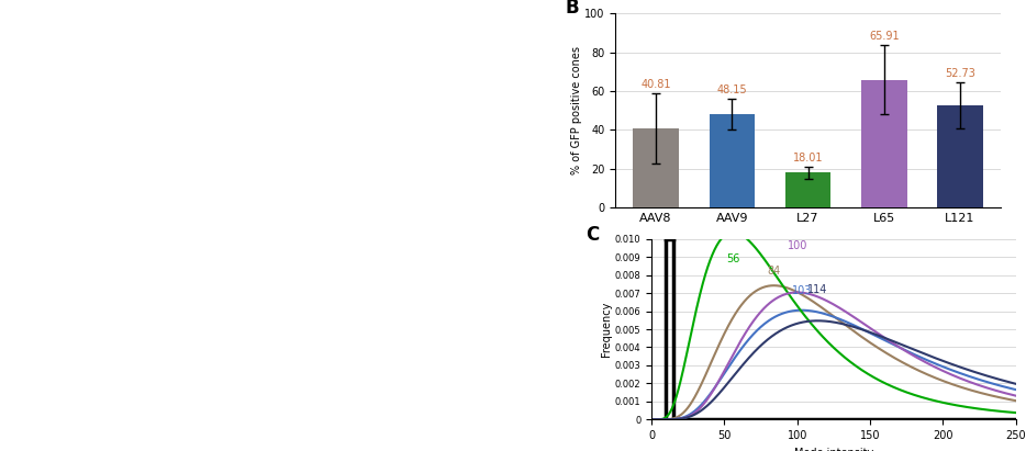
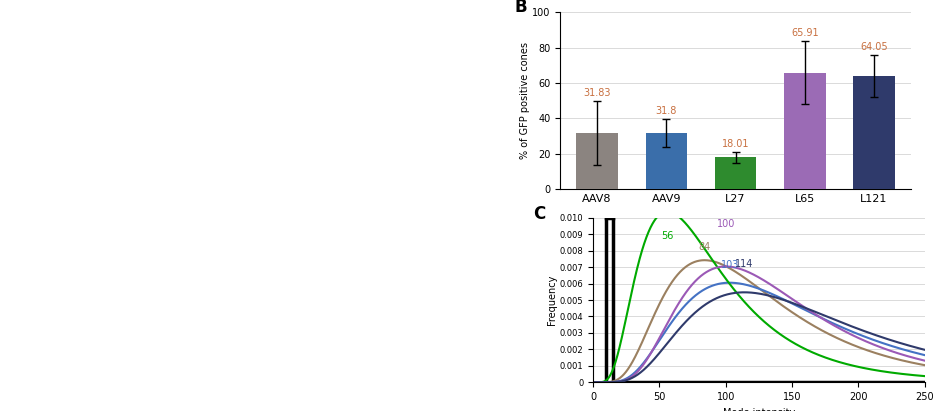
AAV8: 40.81 -> 31.83
AAV9: 48.15 -> 31.8
L121: 52.73 -> 64.05
